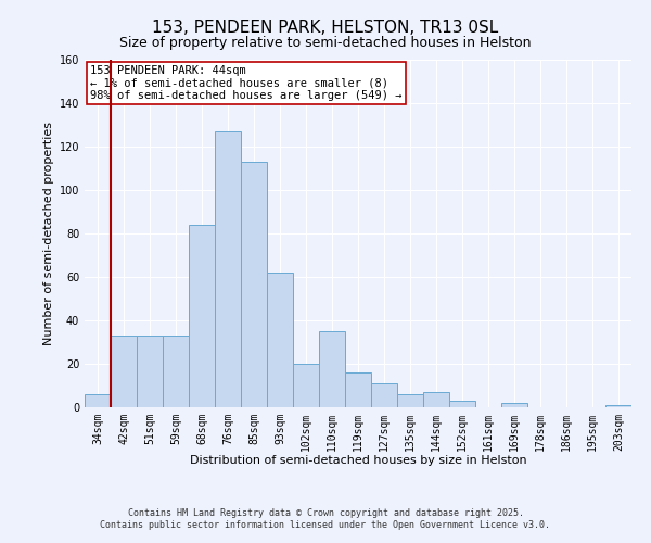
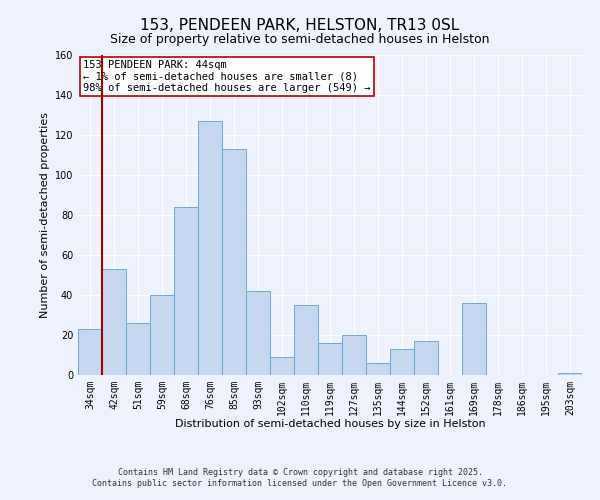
34sqm: 6 -> 23
42sqm: 33 -> 53
51sqm: 33 -> 26
59sqm: 33 -> 40
93sqm: 62 -> 42
102sqm: 20 -> 9
127sqm: 11 -> 20
144sqm: 7 -> 13
152sqm: 3 -> 17
169sqm: 2 -> 36
